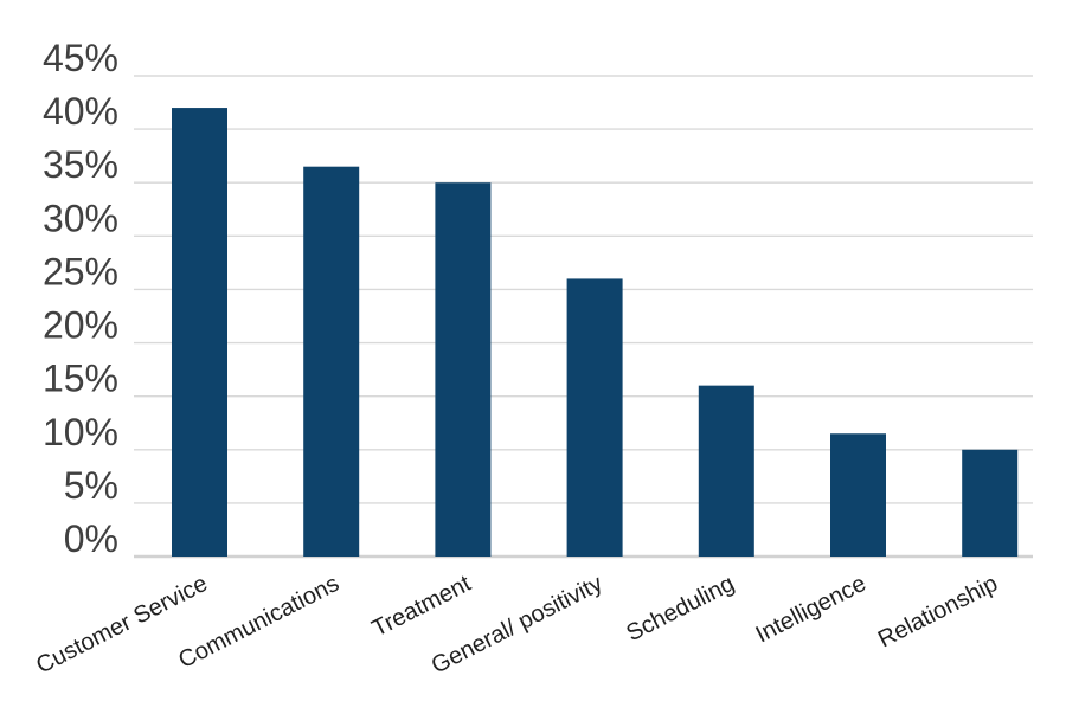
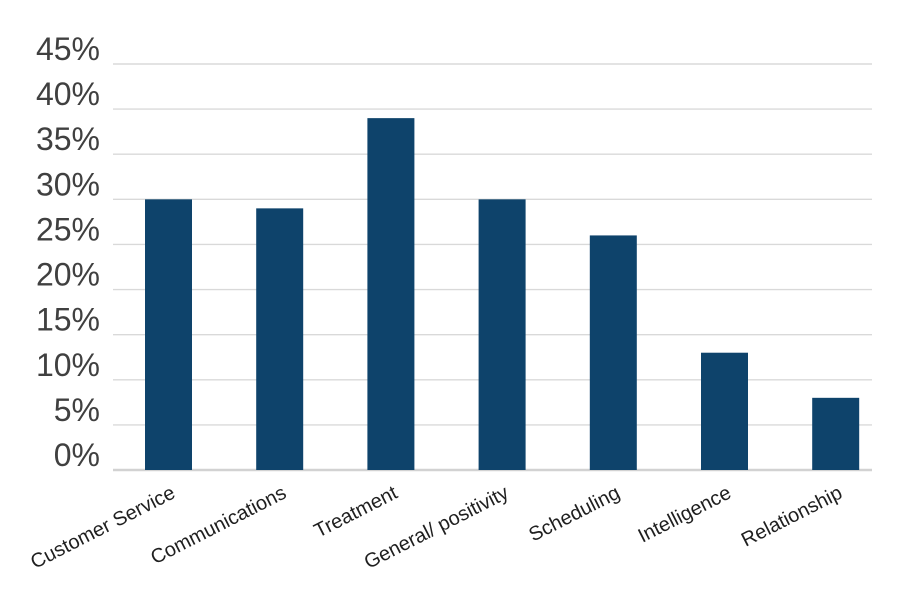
Customer Service: 42% -> 30%
Communications: 36% -> 29%
Treatment: 35% -> 39%
General/ positivity: 26% -> 30%
Scheduling: 16% -> 26%
Intelligence: 12% -> 13%
Relationship: 10% -> 8%
